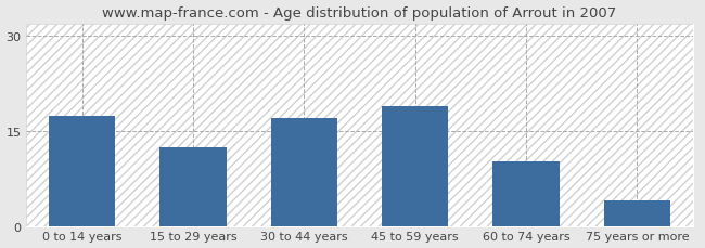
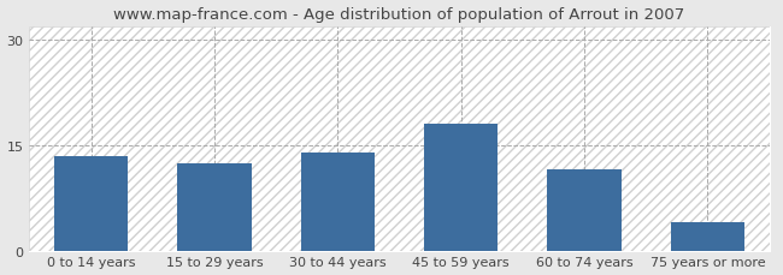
0 to 14 years: 17.4 -> 13.5
30 to 44 years: 17.0 -> 14.0
45 to 59 years: 19.0 -> 18.0
60 to 74 years: 10.2 -> 11.5
